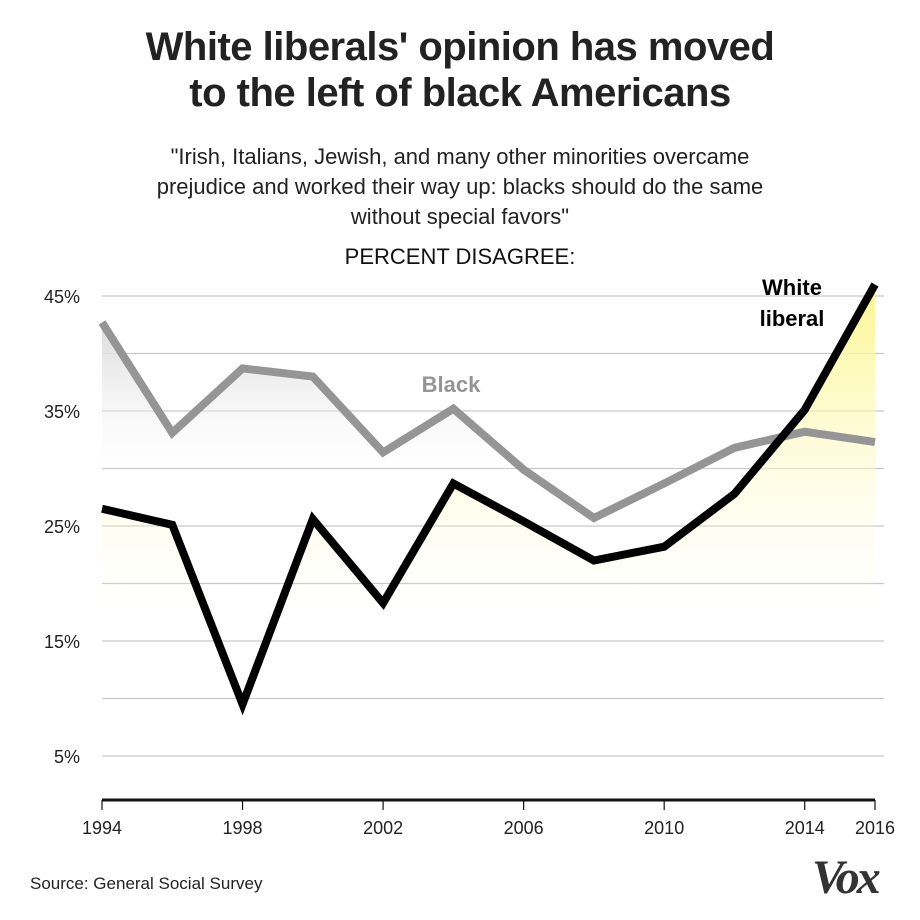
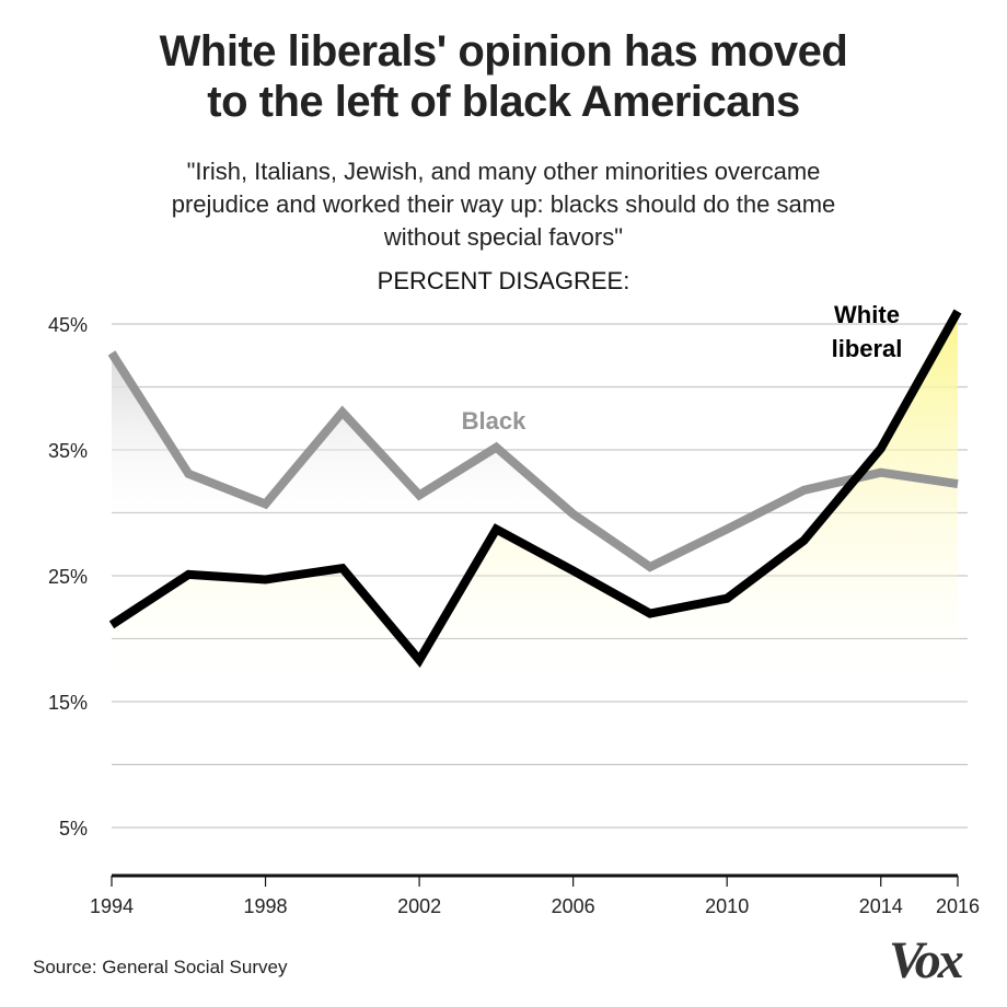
White liberal/1994: 26.5% -> 21.1%
Black/1998: 38.7% -> 30.7%
White liberal/1998: 9.5% -> 24.7%
